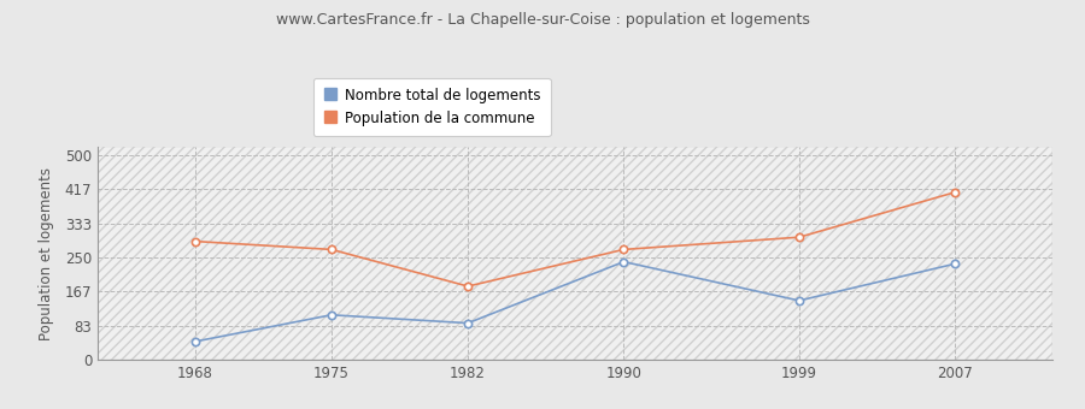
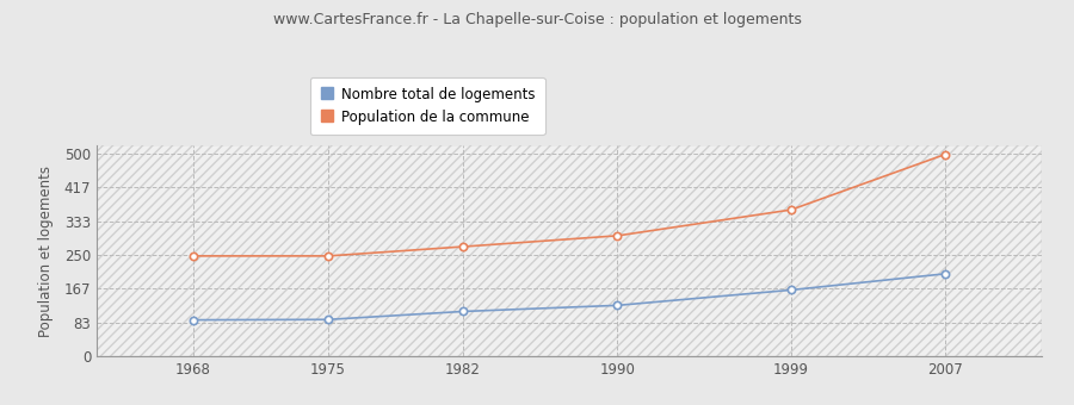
Nombre total de logements/1968: 45 -> 90
Population de la commune/1968: 290 -> 248
Nombre total de logements/1975: 110 -> 91
Population de la commune/1975: 270 -> 248
Nombre total de logements/1982: 90 -> 111
Population de la commune/1982: 180 -> 271
Nombre total de logements/1990: 240 -> 126
Population de la commune/1990: 270 -> 298
Nombre total de logements/1999: 145 -> 164
Population de la commune/1999: 300 -> 362
Nombre total de logements/2007: 235 -> 204
Population de la commune/2007: 410 -> 499
